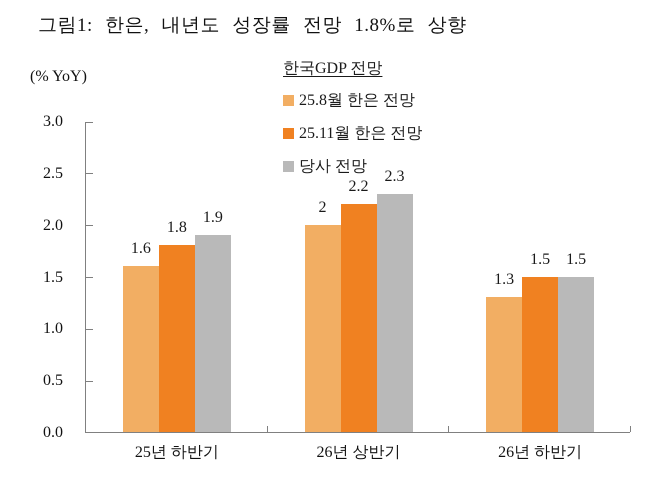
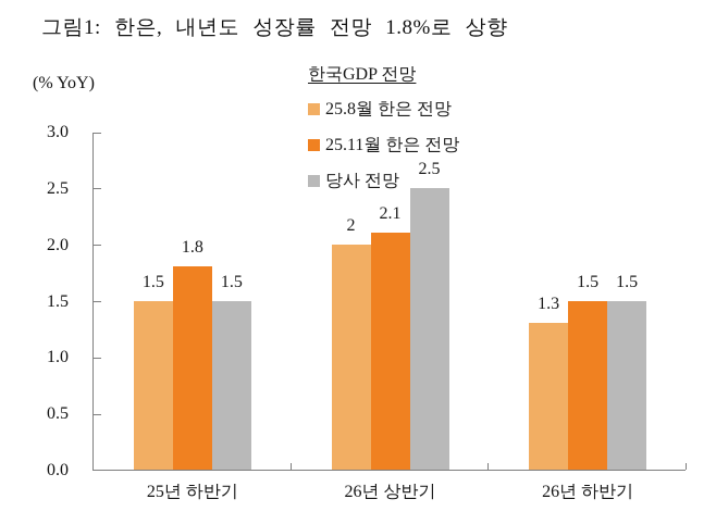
25.8월 한은 전망/25년 하반기: 1.6 -> 1.5
당사 전망/25년 하반기: 1.9 -> 1.5
25.11월 한은 전망/26년 상반기: 2.2 -> 2.1
당사 전망/26년 상반기: 2.3 -> 2.5
